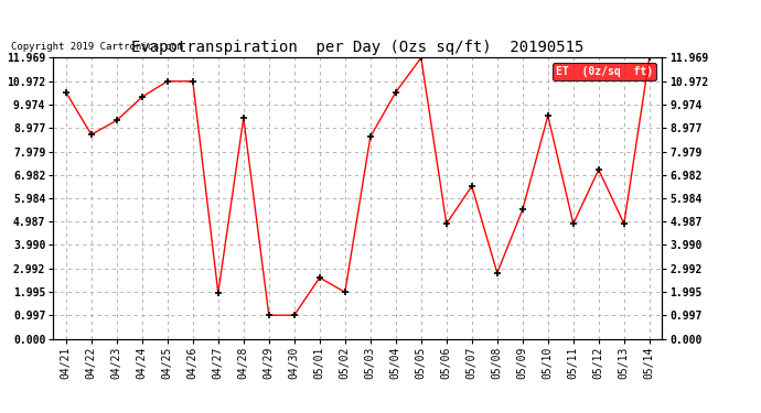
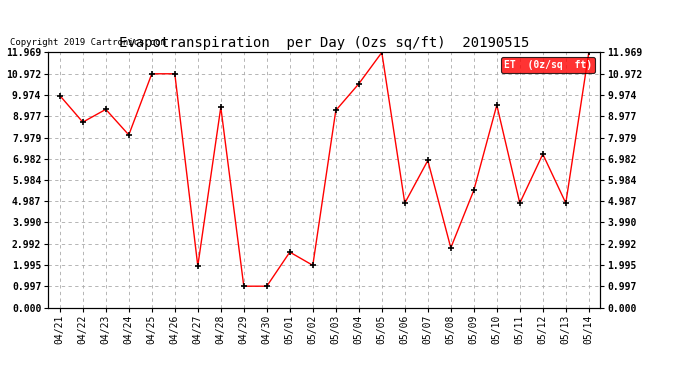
04/21: 10.50 -> 9.95
04/24: 10.30 -> 8.10
05/03: 8.60 -> 9.25
05/07: 6.50 -> 6.90
